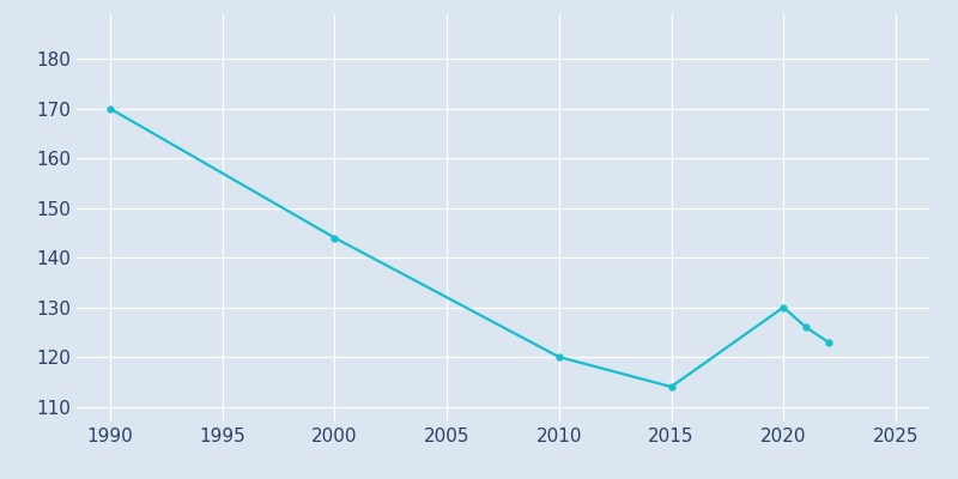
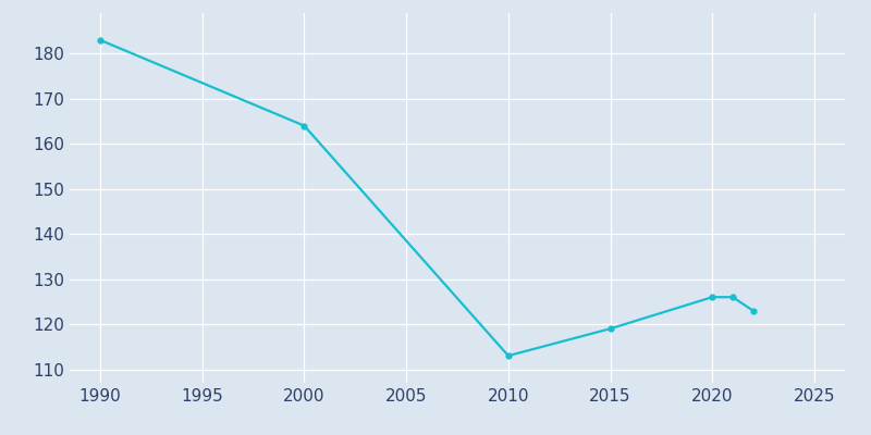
1990: 170 -> 183
2000: 144 -> 164
2010: 120 -> 113
2015: 114 -> 119
2020: 130 -> 126
